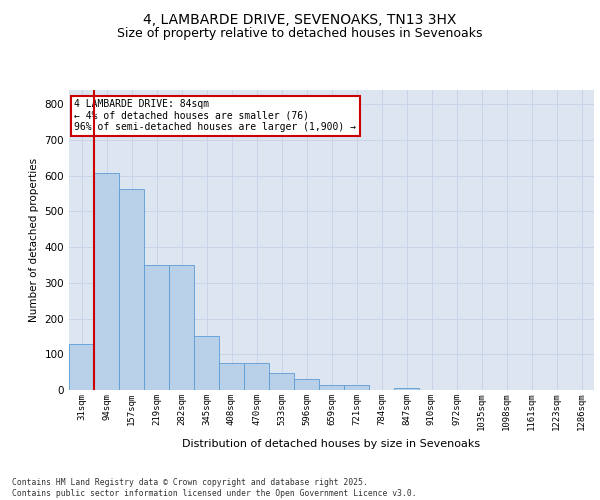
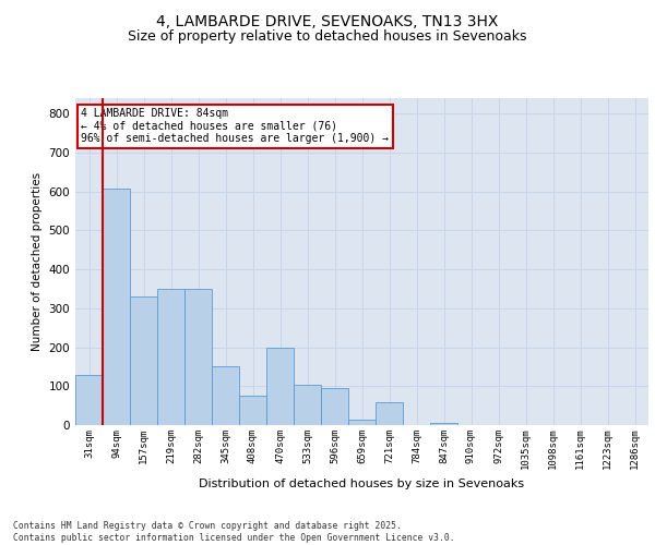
157sqm: 563 -> 330
470sqm: 75 -> 200
533sqm: 48 -> 105
596sqm: 30 -> 95
721sqm: 13 -> 60
